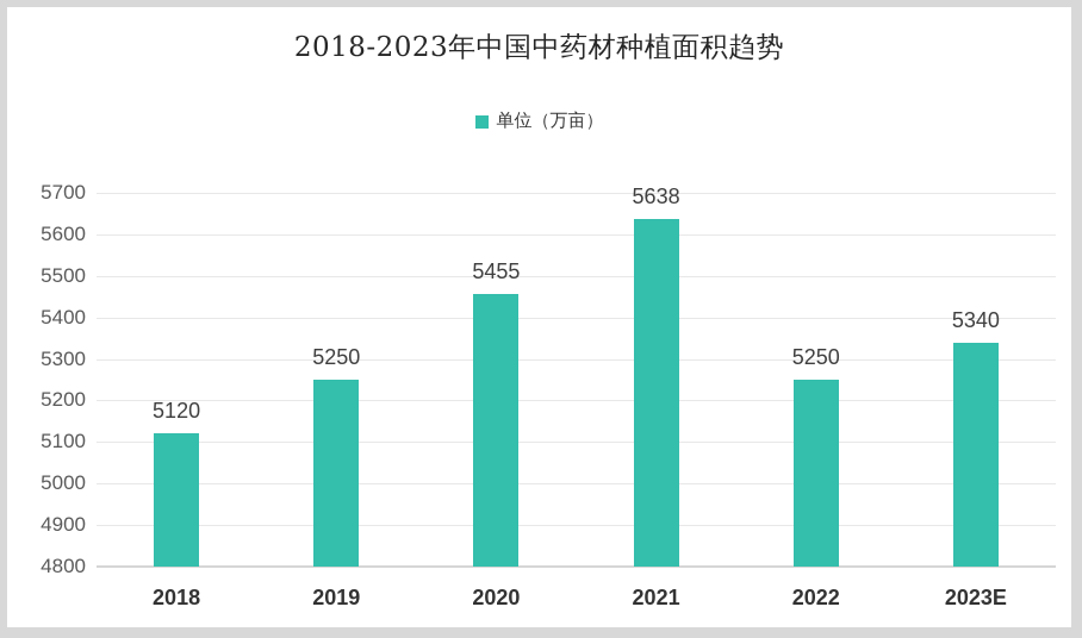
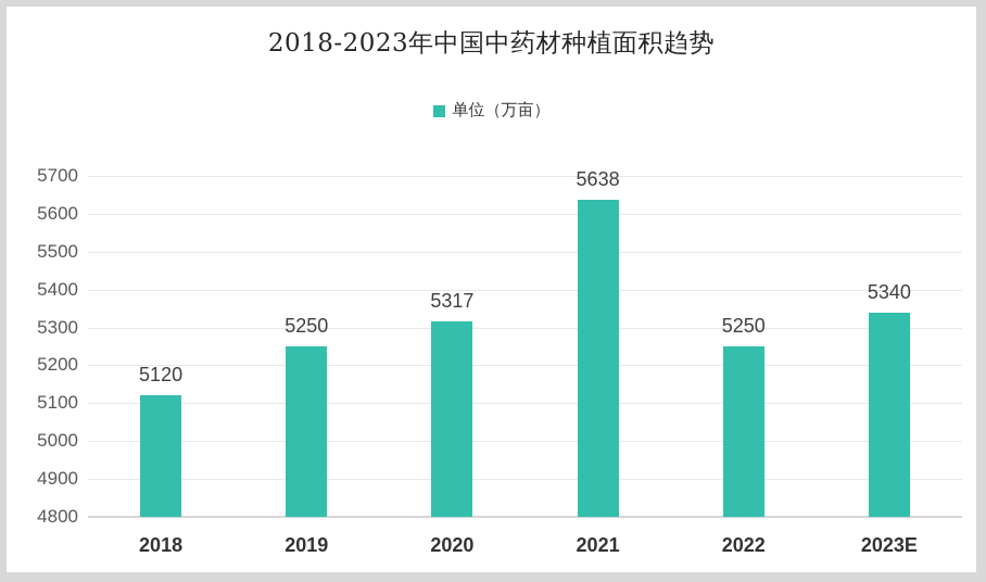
2020: 5455 -> 5317
